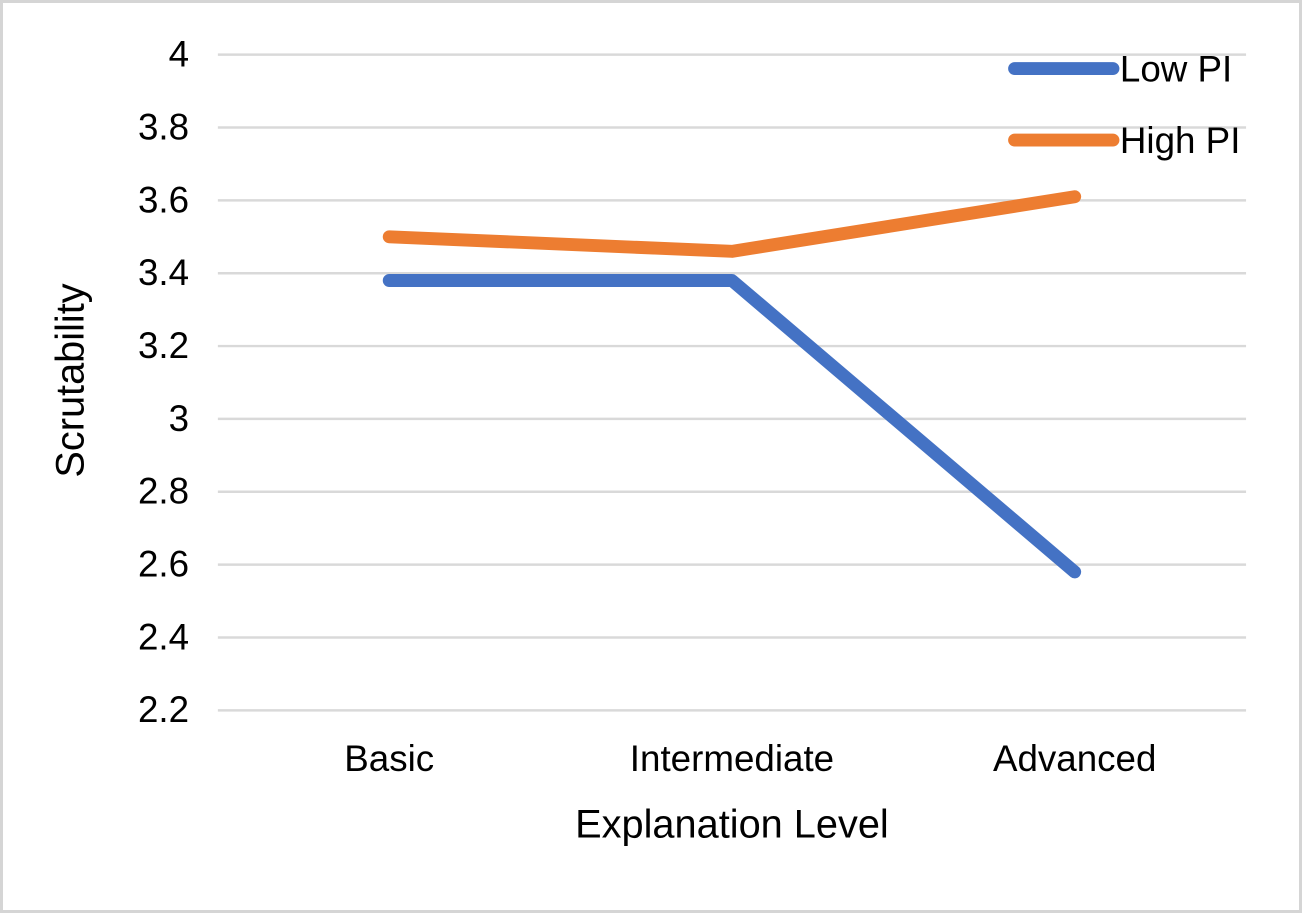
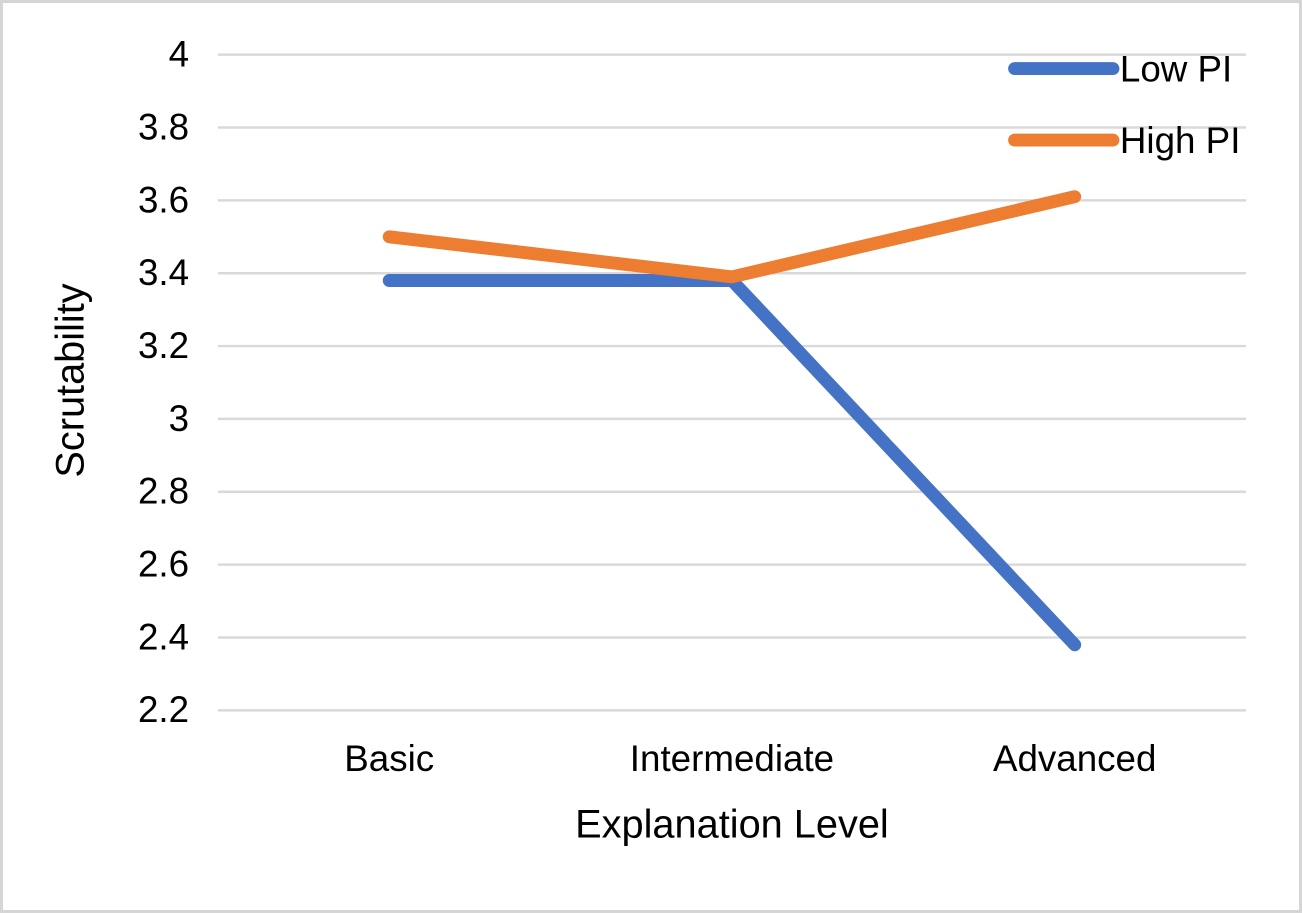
High PI/Intermediate: 3.46 -> 3.39
Low PI/Advanced: 2.58 -> 2.38
